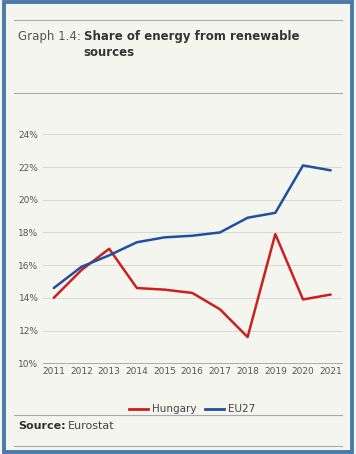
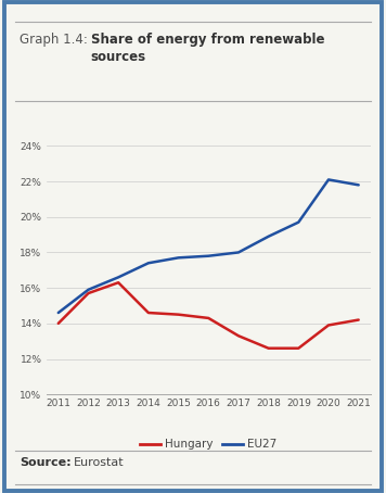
Hungary/2013: 17.0% -> 16.3%
Hungary/2018: 11.6% -> 12.6%
Hungary/2019: 17.9% -> 12.6%
EU27/2019: 19.2% -> 19.7%
